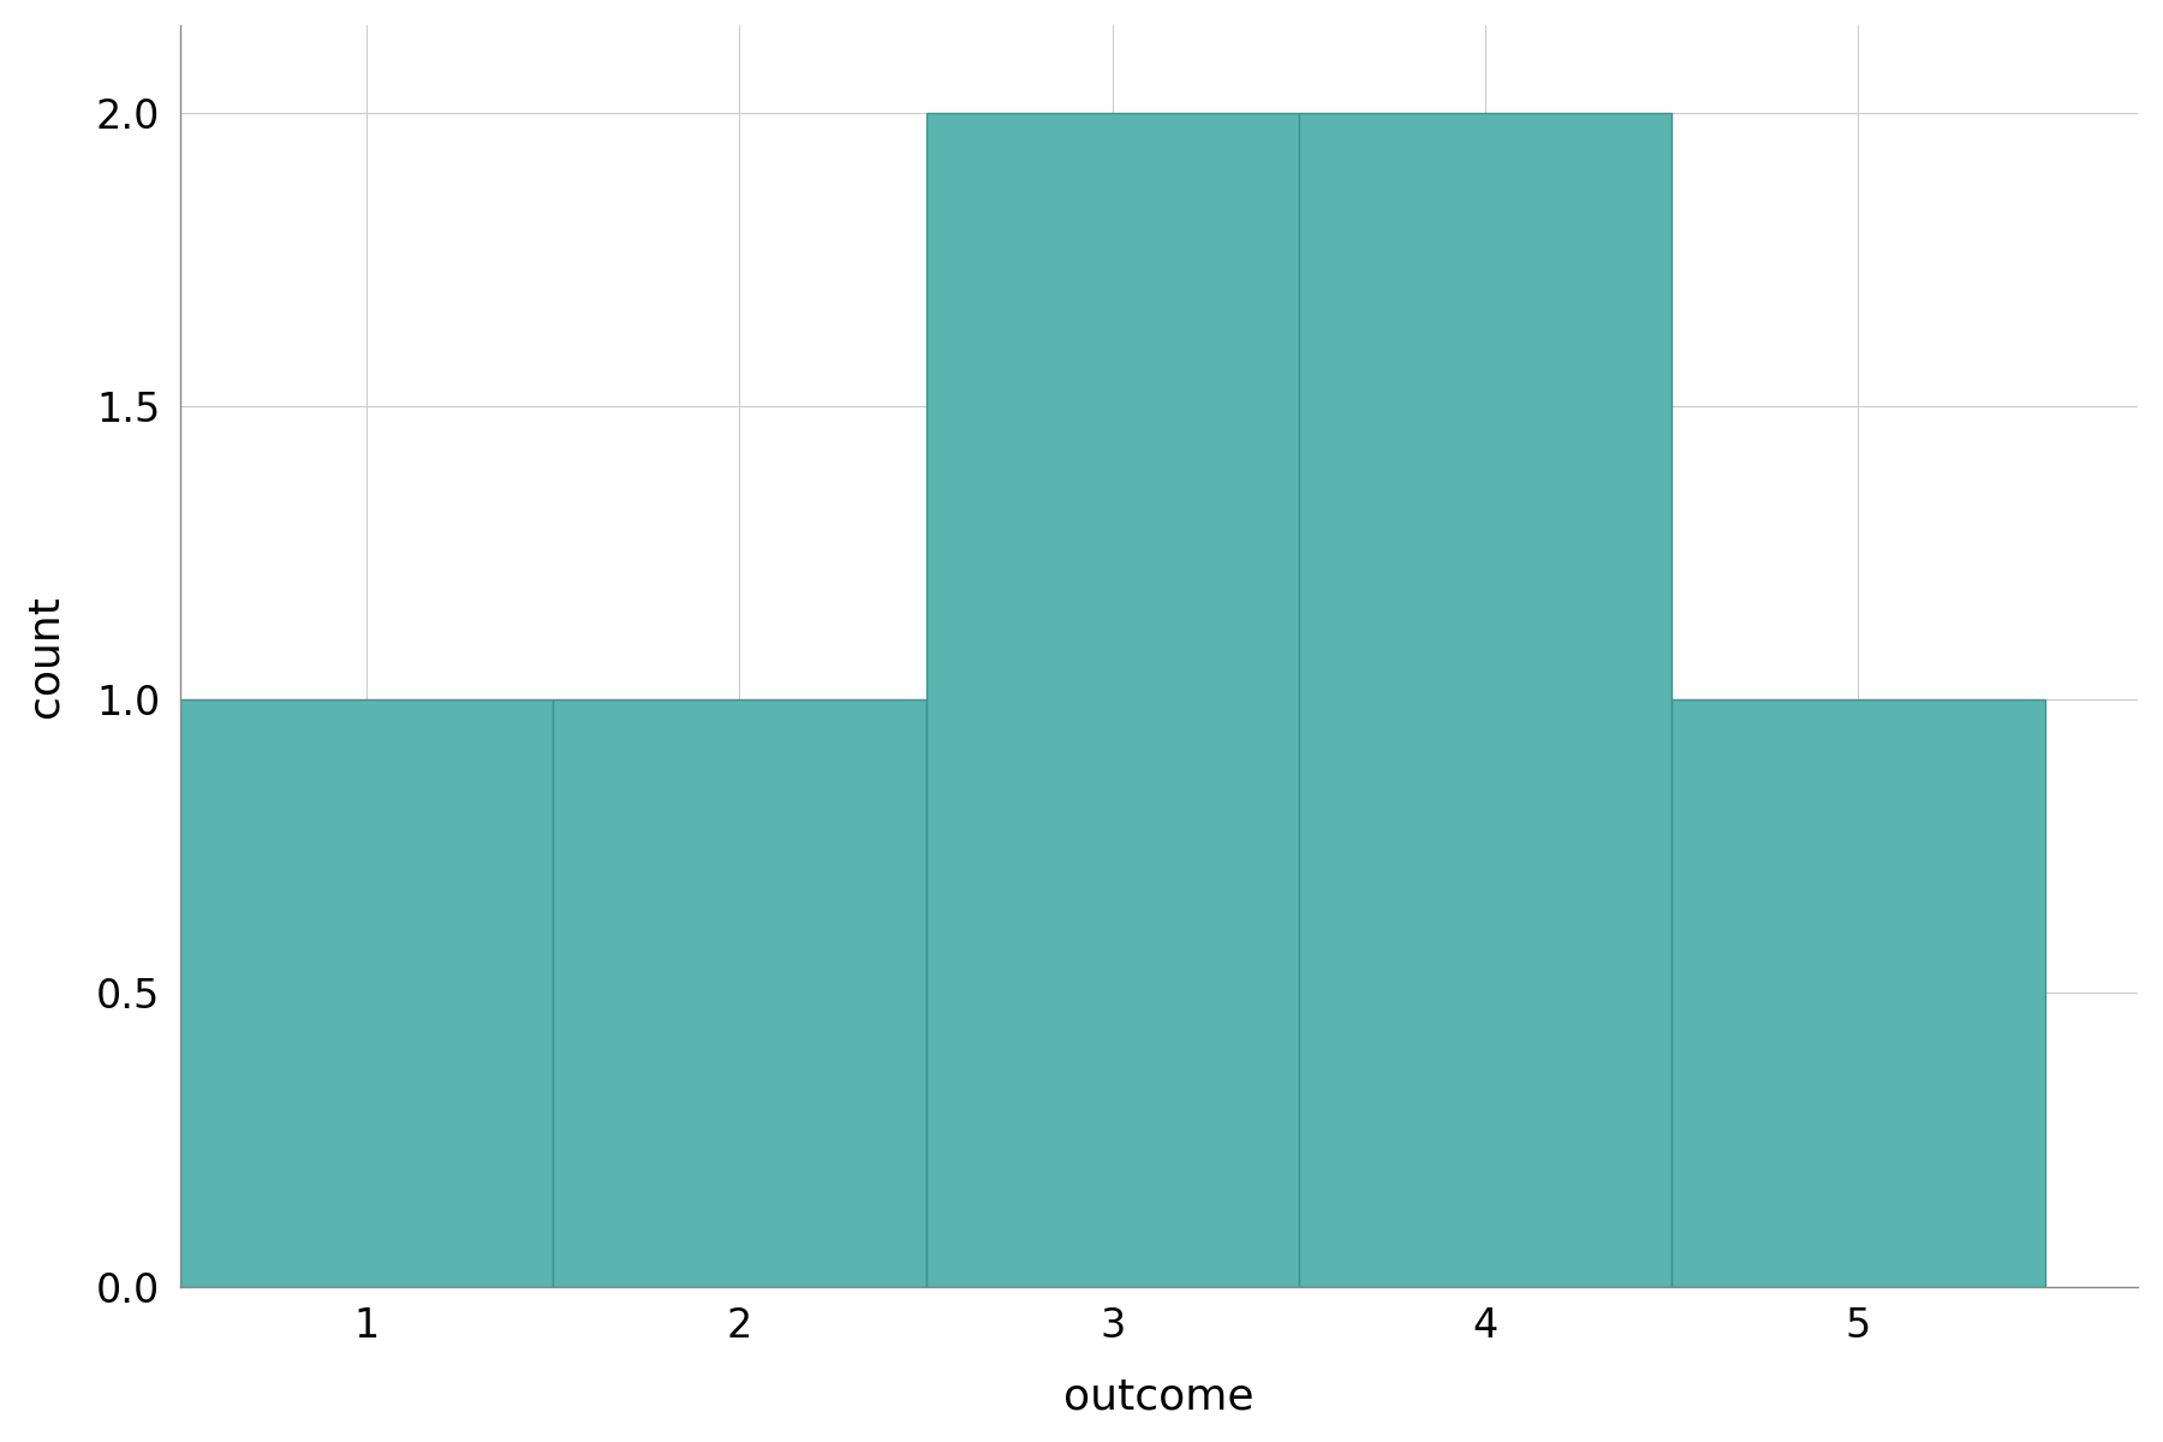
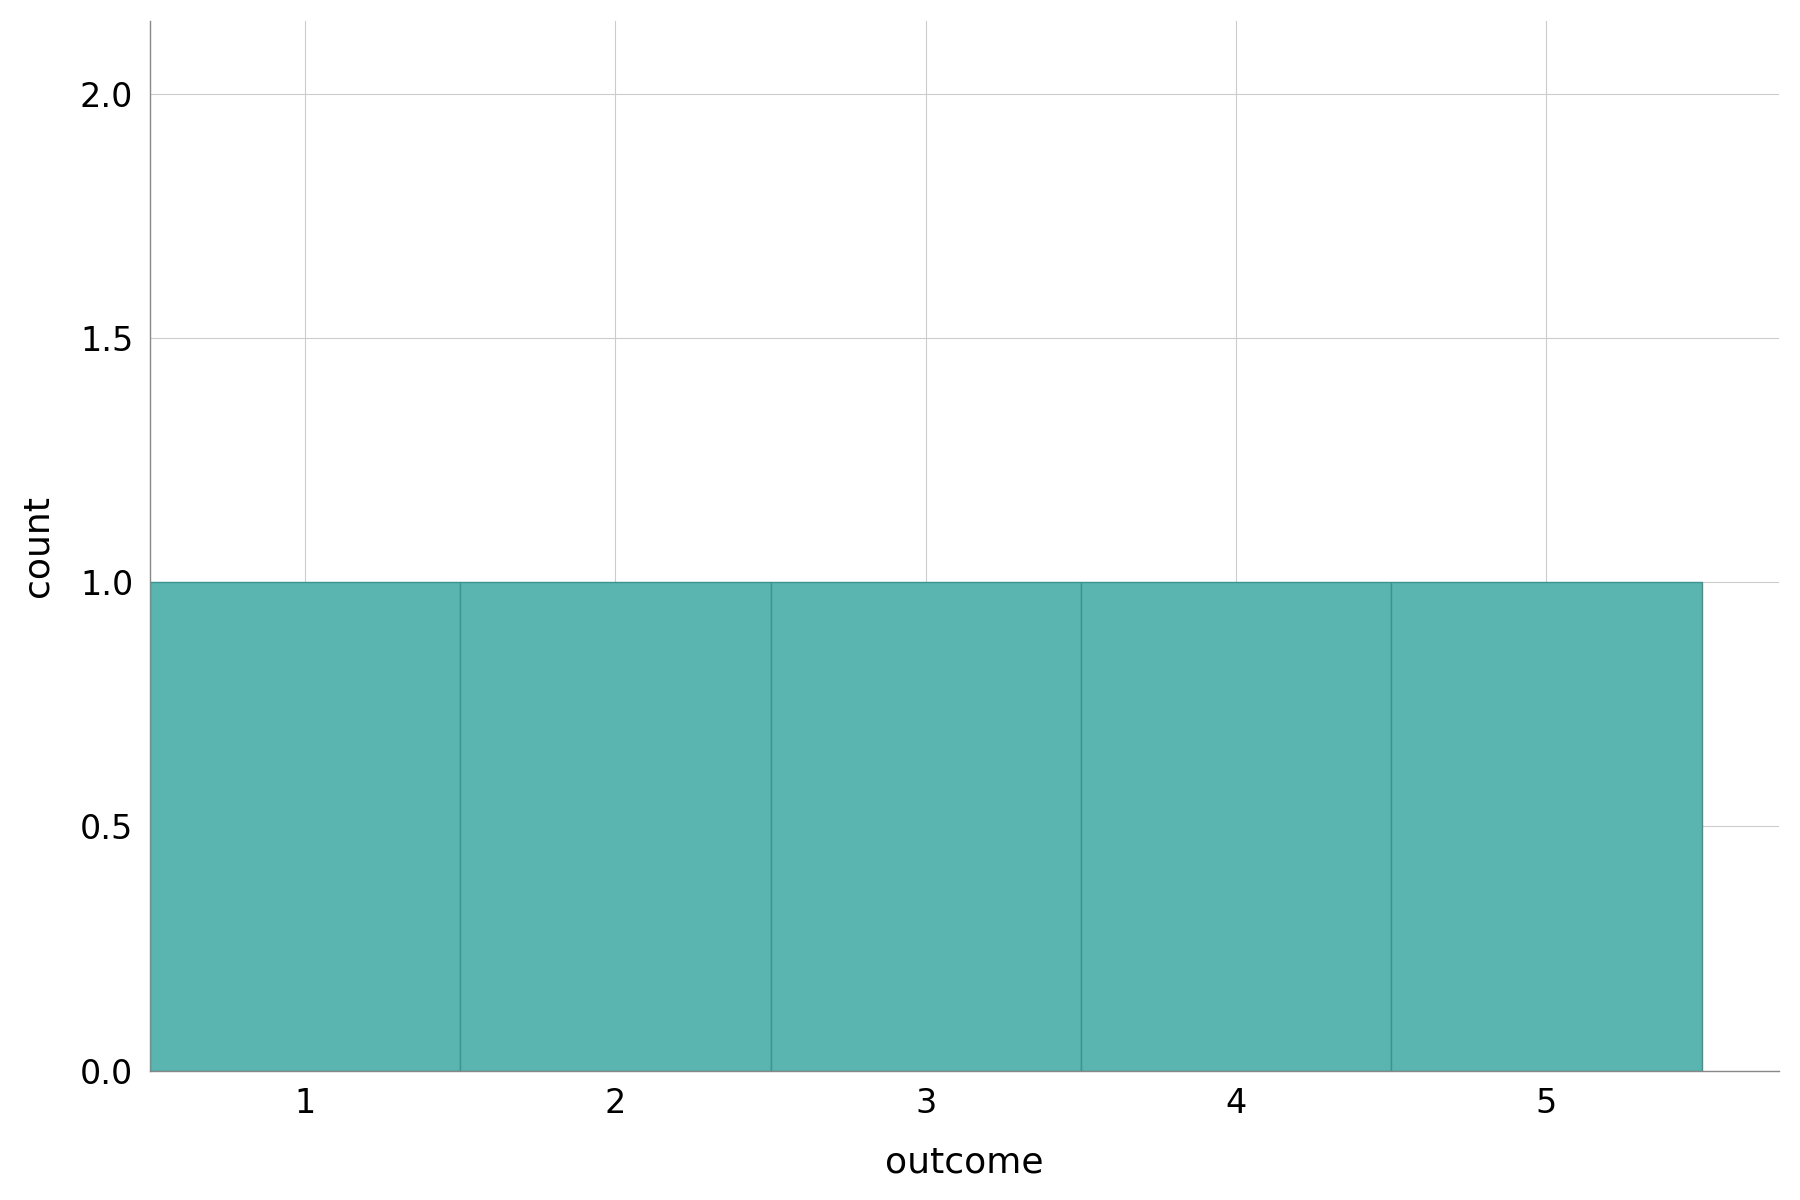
3: 2 -> 1
4: 2 -> 1
